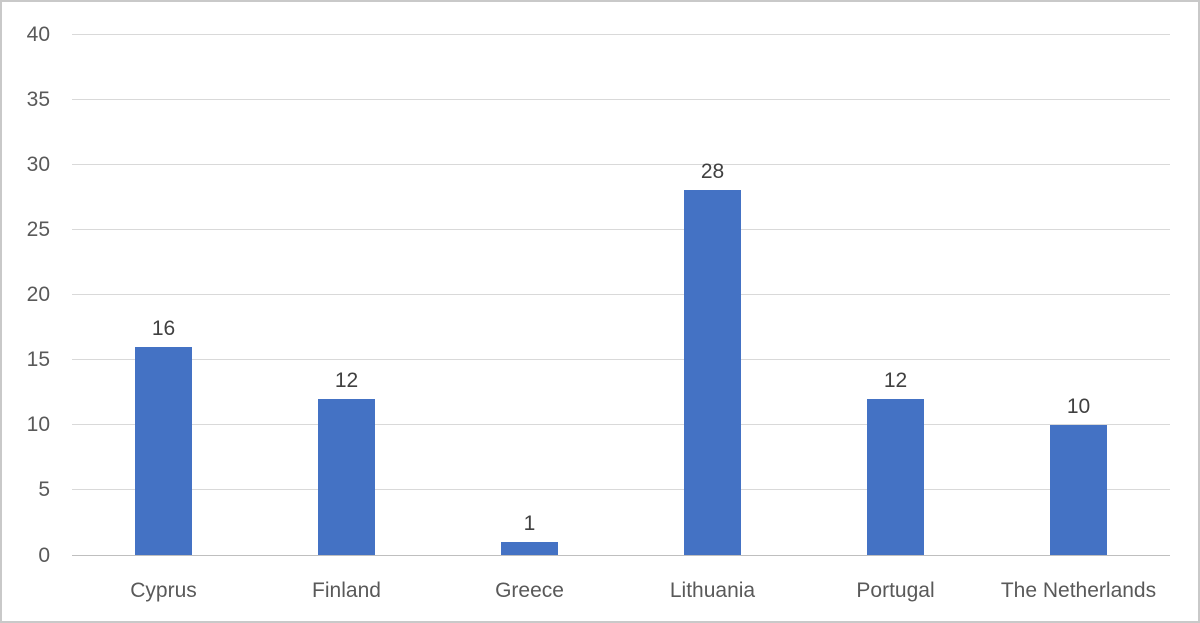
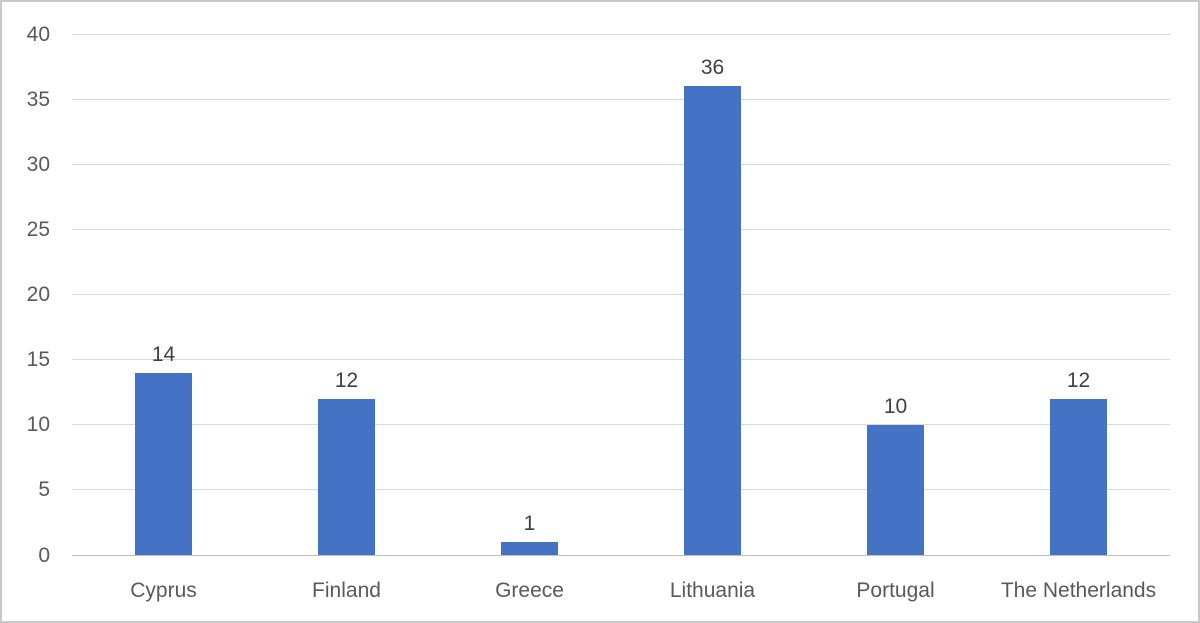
Cyprus: 16 -> 14
Lithuania: 28 -> 36
Portugal: 12 -> 10
The Netherlands: 10 -> 12
